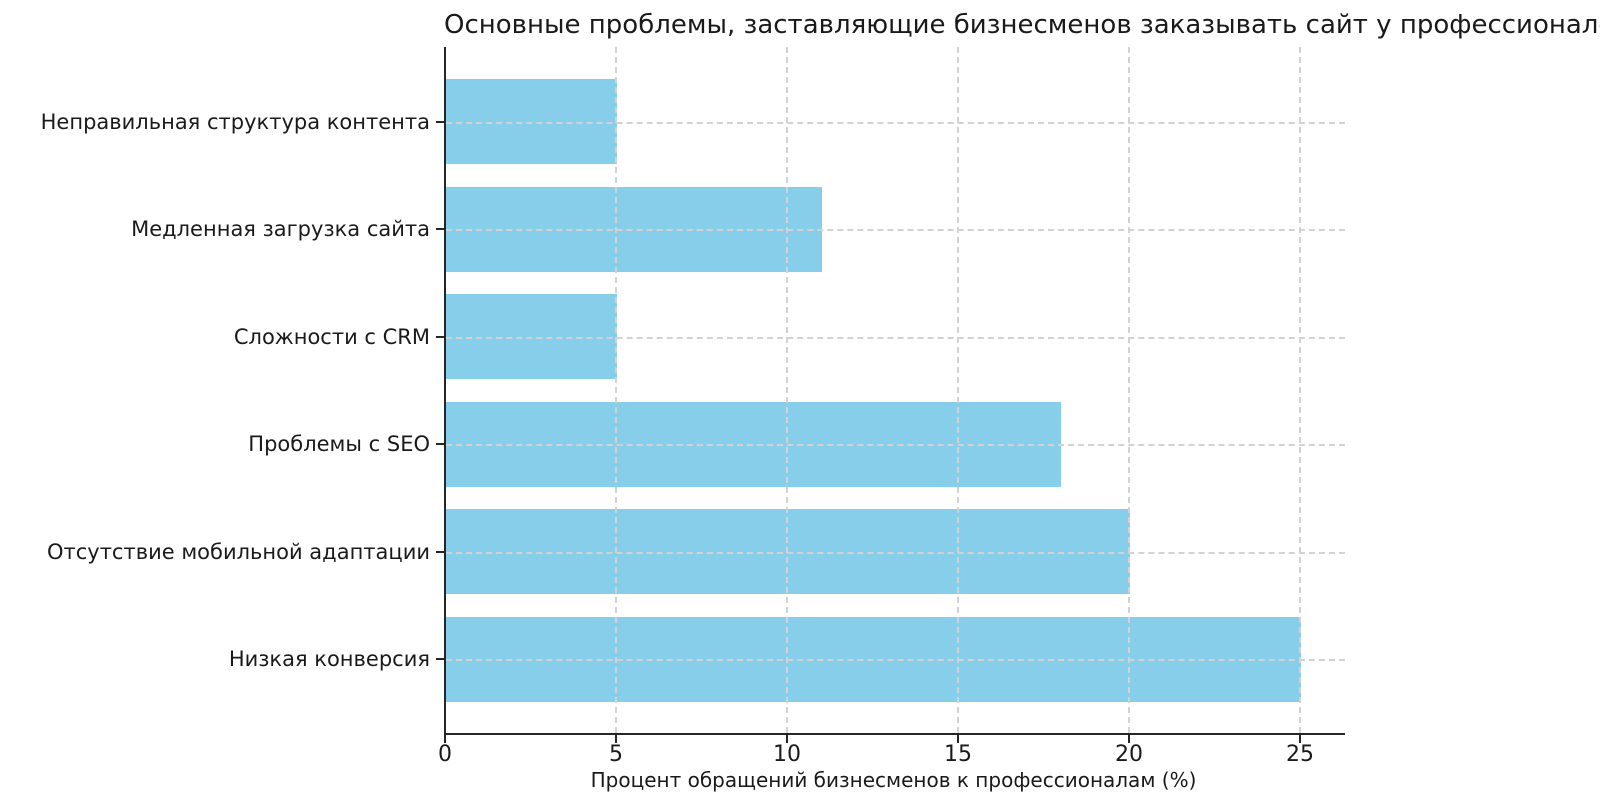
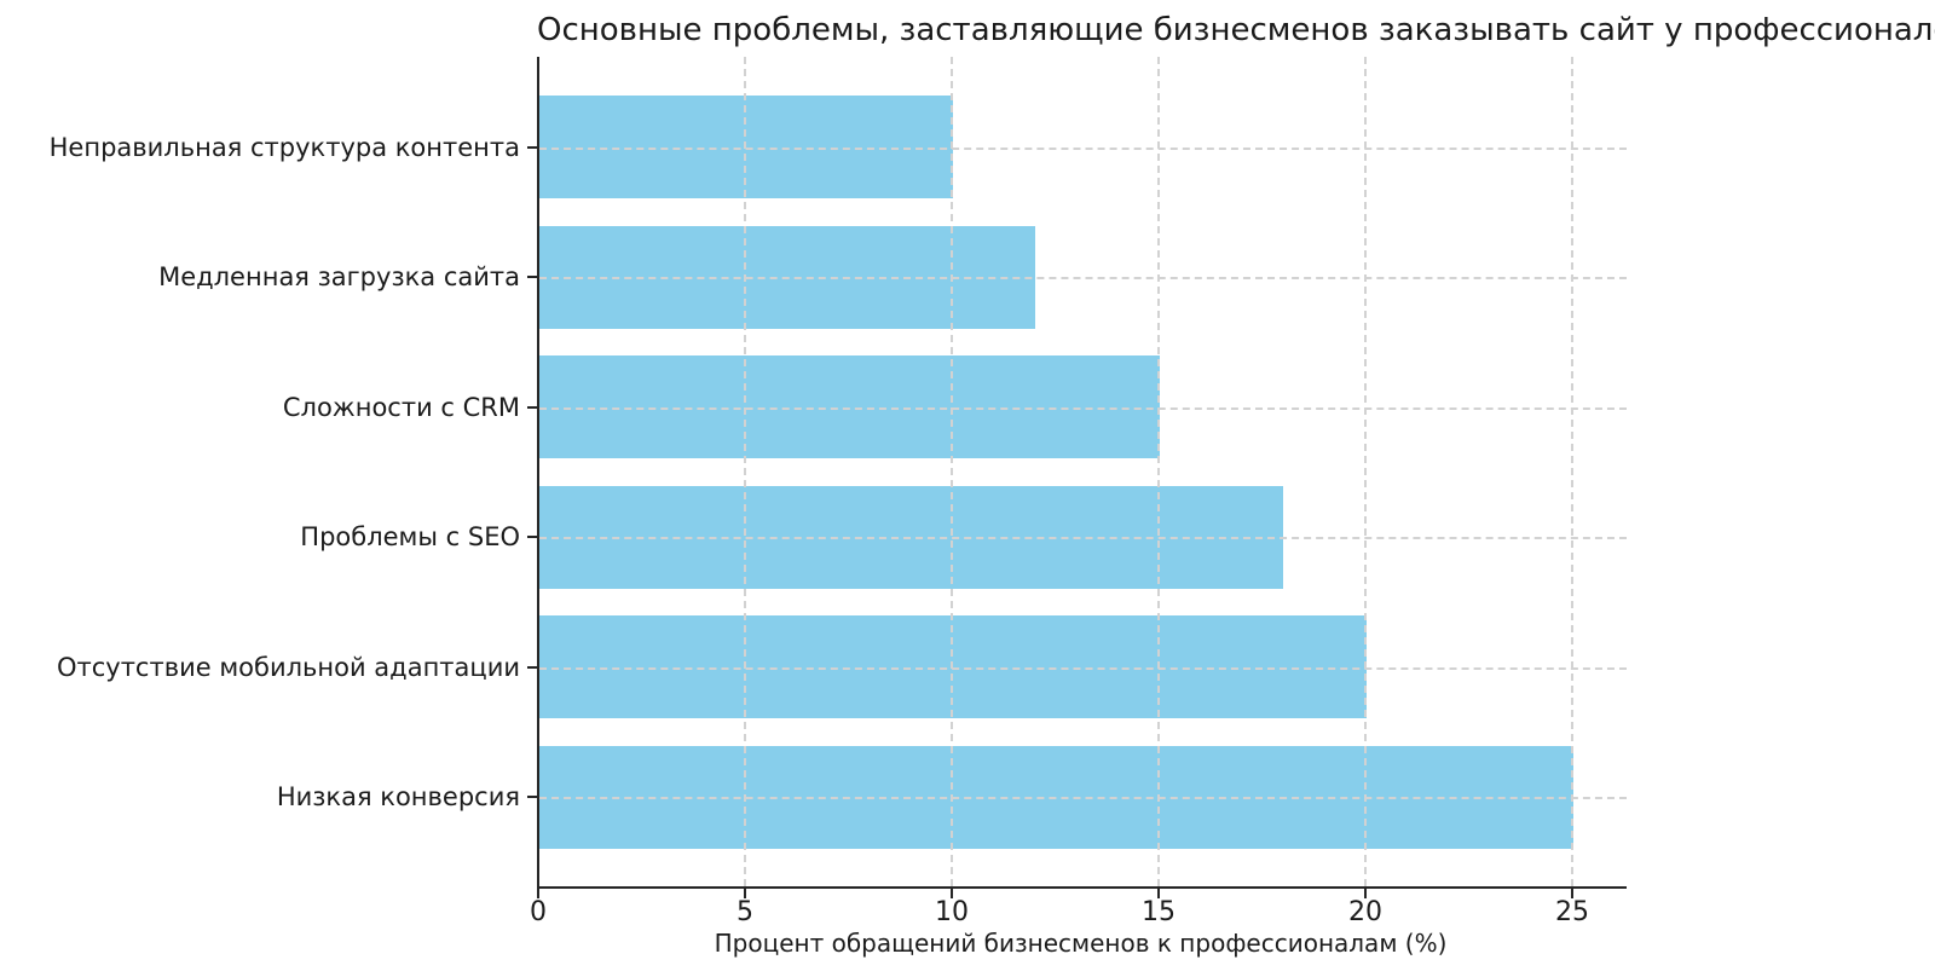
Неправильная структура контента: 5 -> 10
Медленная загрузка сайта: 11 -> 12
Сложности с CRM: 5 -> 15
